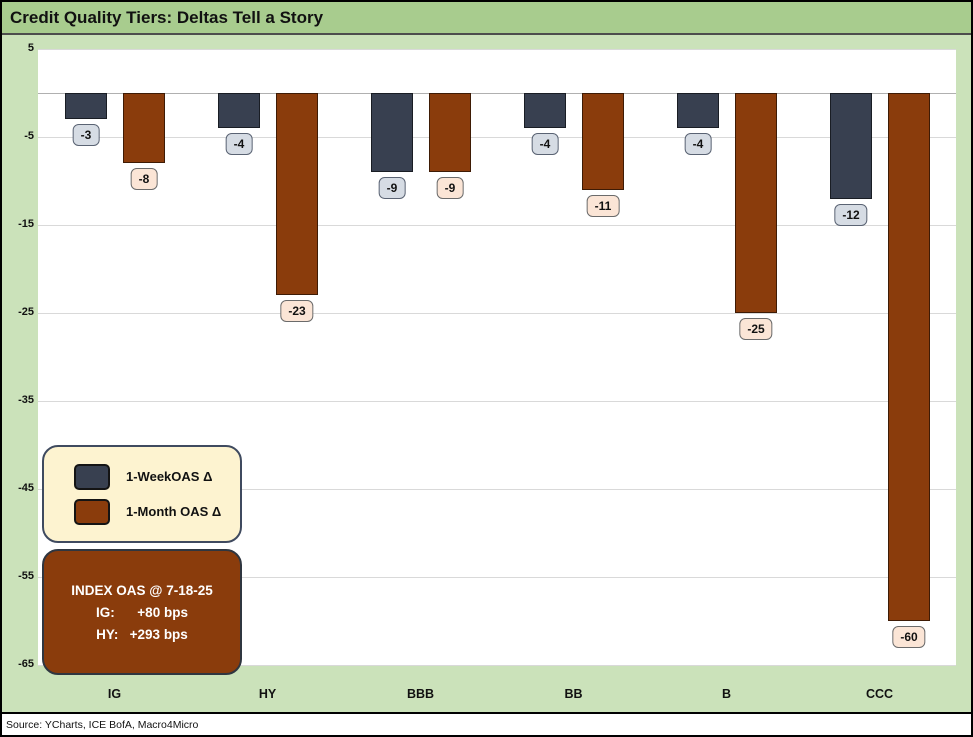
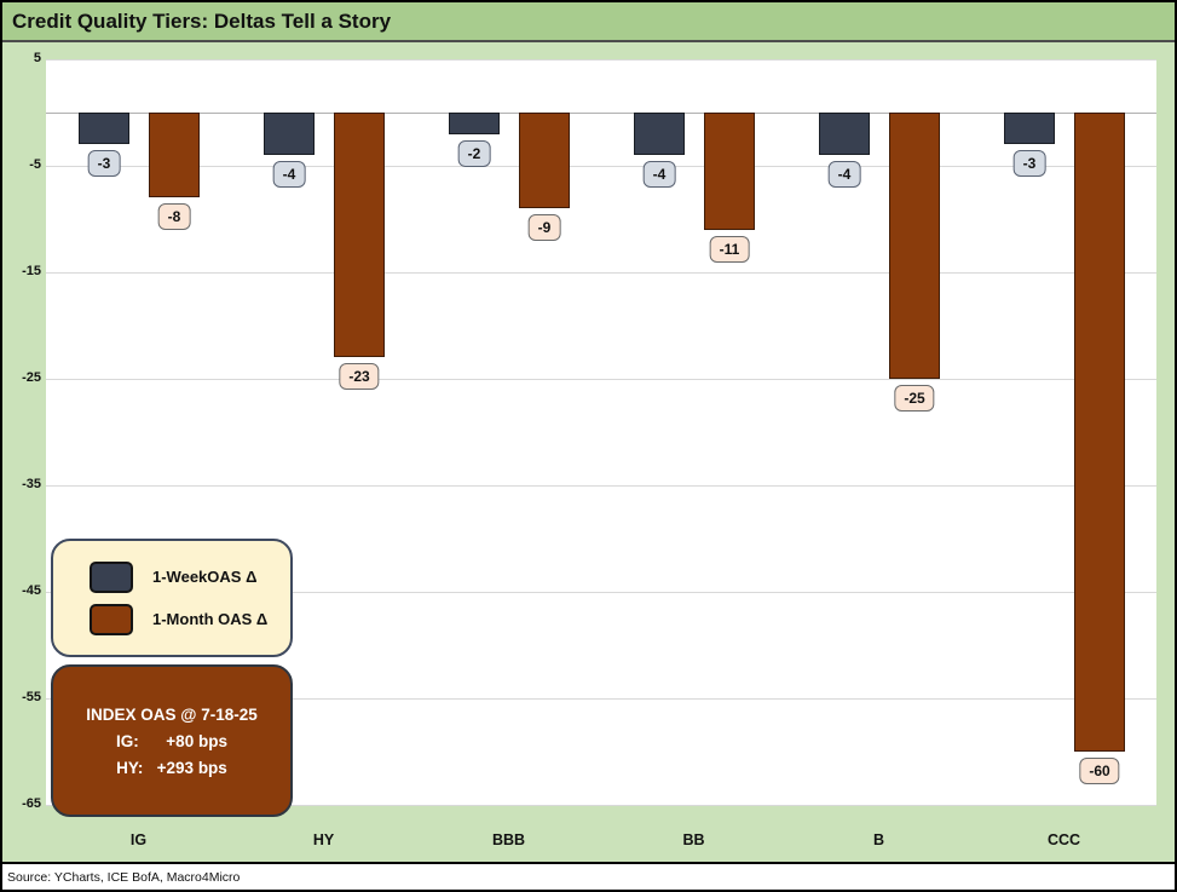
1-WeekOAS Δ/BBB: -9 -> -2
1-WeekOAS Δ/CCC: -12 -> -3
